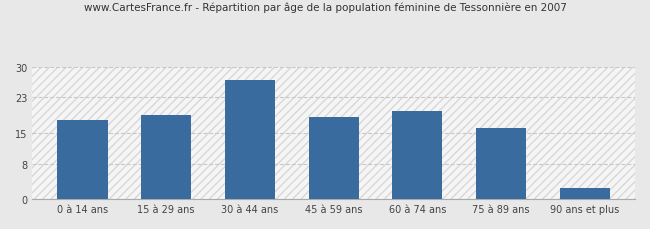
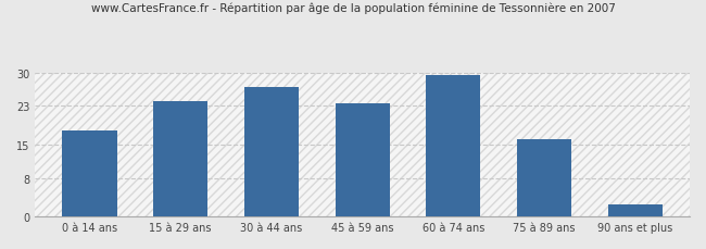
15 à 29 ans: 19.0 -> 24.0
45 à 59 ans: 18.5 -> 23.5
60 à 74 ans: 20.0 -> 29.5
